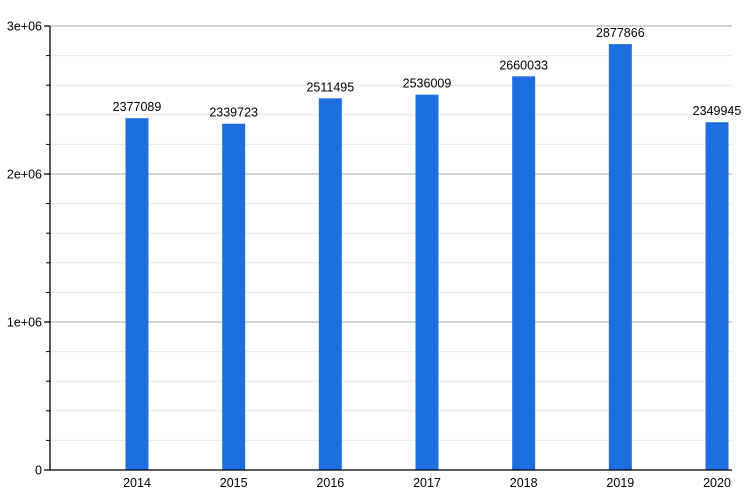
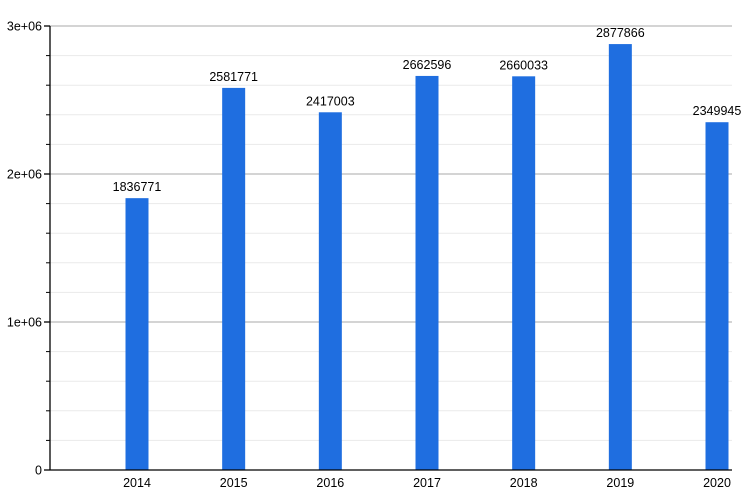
2014: 2377089 -> 1836771
2015: 2339723 -> 2581771
2016: 2511495 -> 2417003
2017: 2536009 -> 2662596
